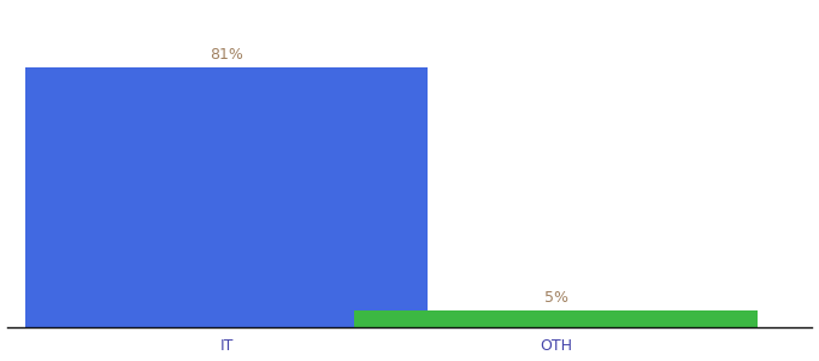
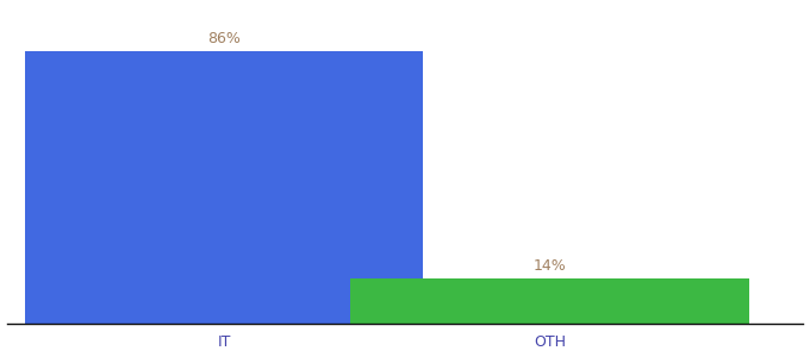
IT: 81% -> 86%
OTH: 5% -> 14%
